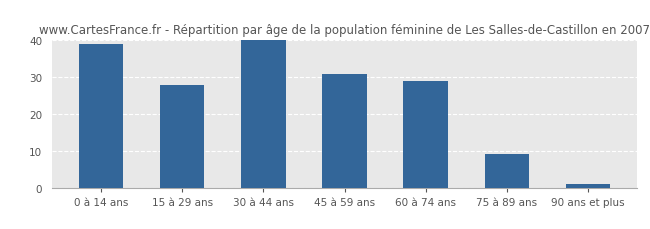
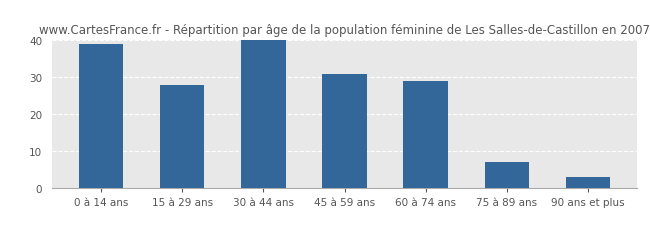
75 à 89 ans: 9 -> 7
90 ans et plus: 1 -> 3
